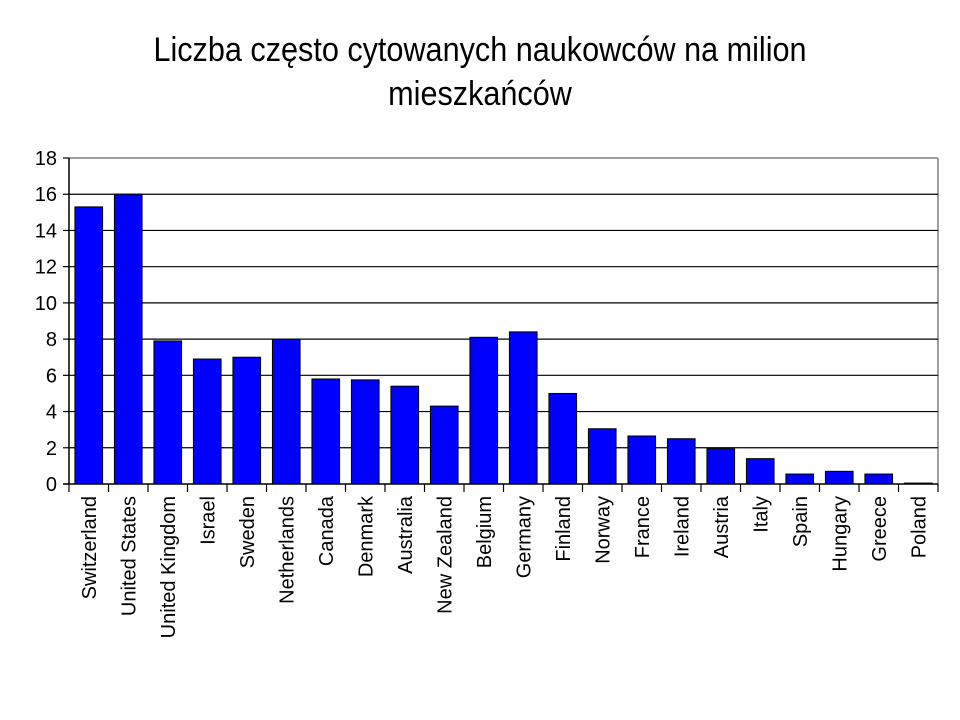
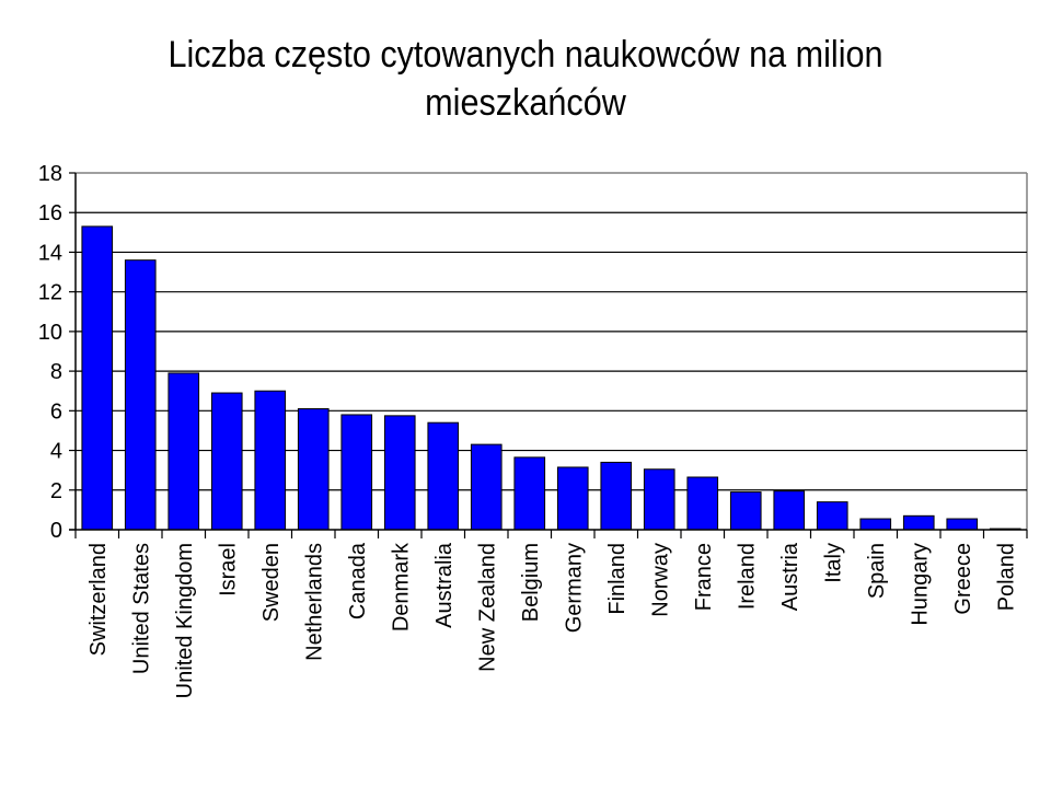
United States: 16.0 -> 13.6
Netherlands: 8.0 -> 6.1
Belgium: 8.1 -> 3.6
Germany: 8.4 -> 3.1
Finland: 5.0 -> 3.4
Ireland: 2.5 -> 1.9
